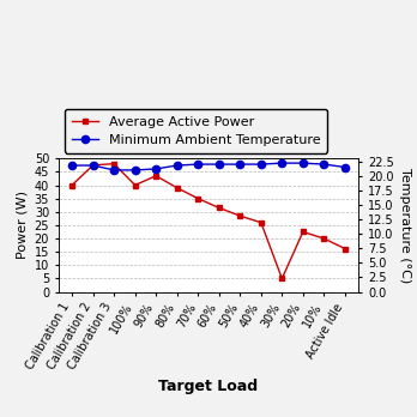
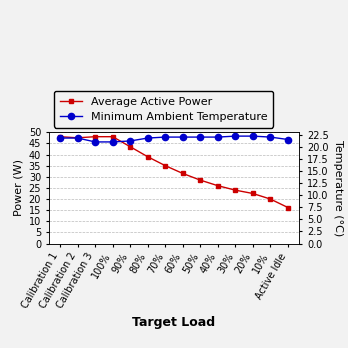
Average Active Power/Calibration 1: 40.0 -> 48.0
Average Active Power/100%: 40.0 -> 48.0
Average Active Power/30%: 5.0 -> 24.0
